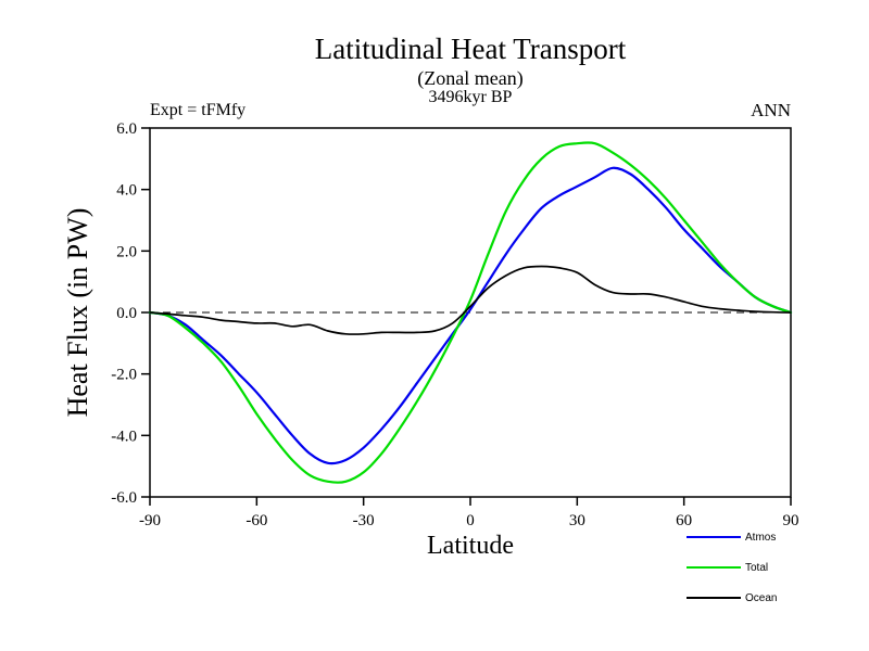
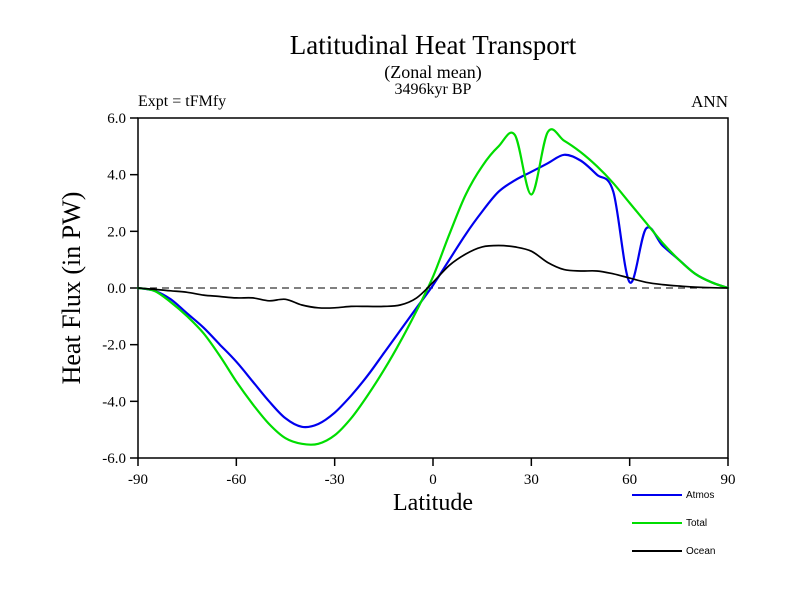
Total/30: 5.5 -> 3.3
Atmos/60: 2.7 -> 0.2
